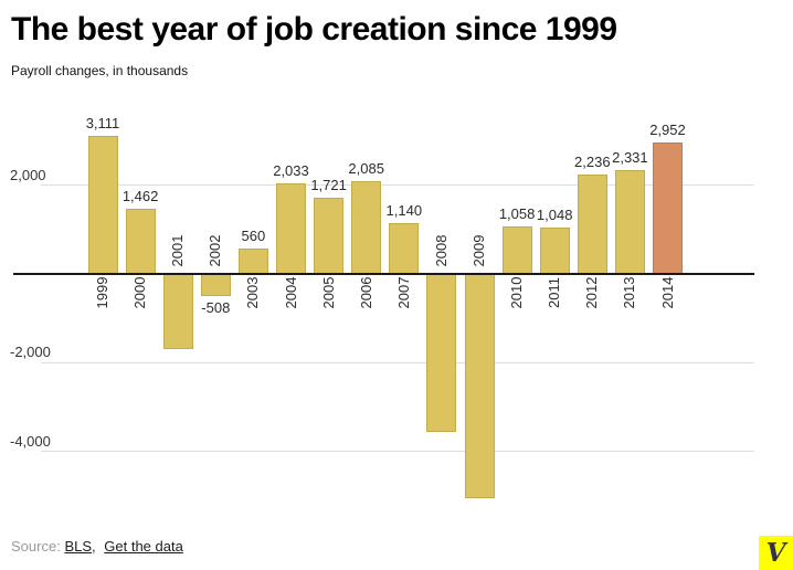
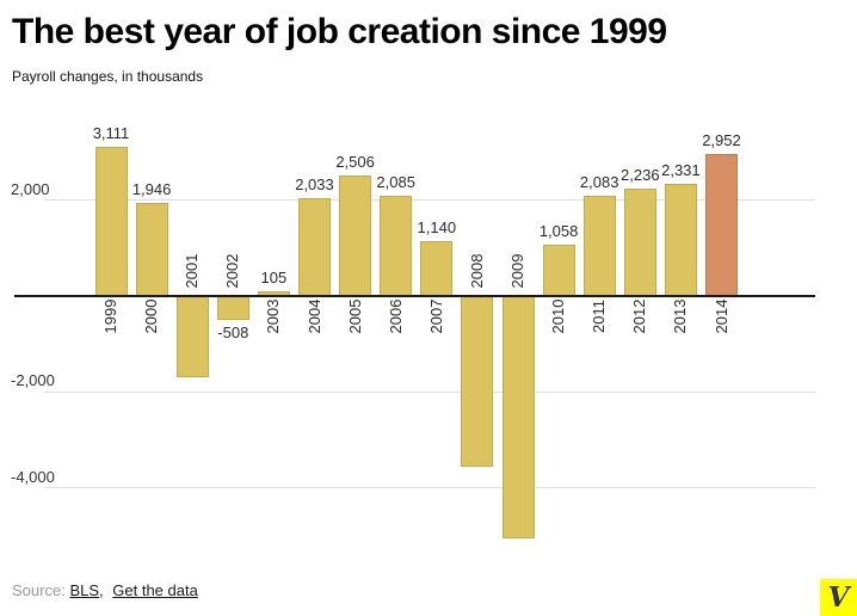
2000: 1,462 -> 1,946
2003: 560 -> 105
2005: 1,721 -> 2,506
2011: 1,048 -> 2,083
